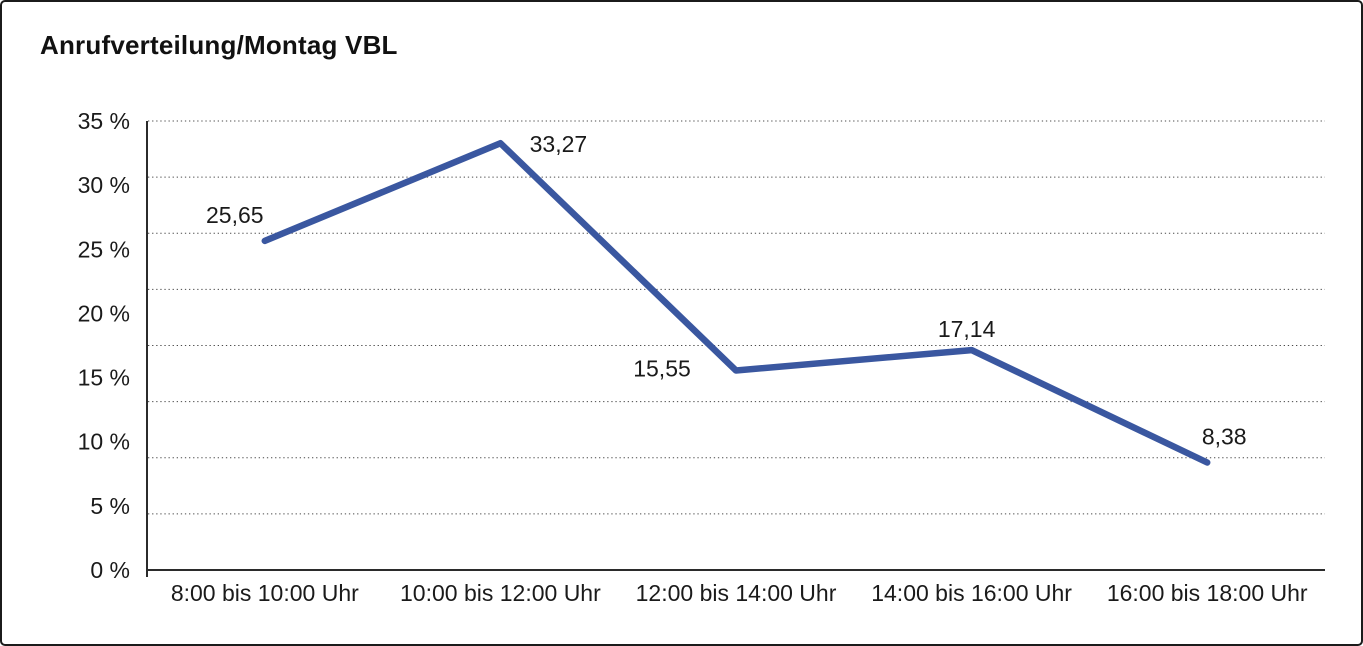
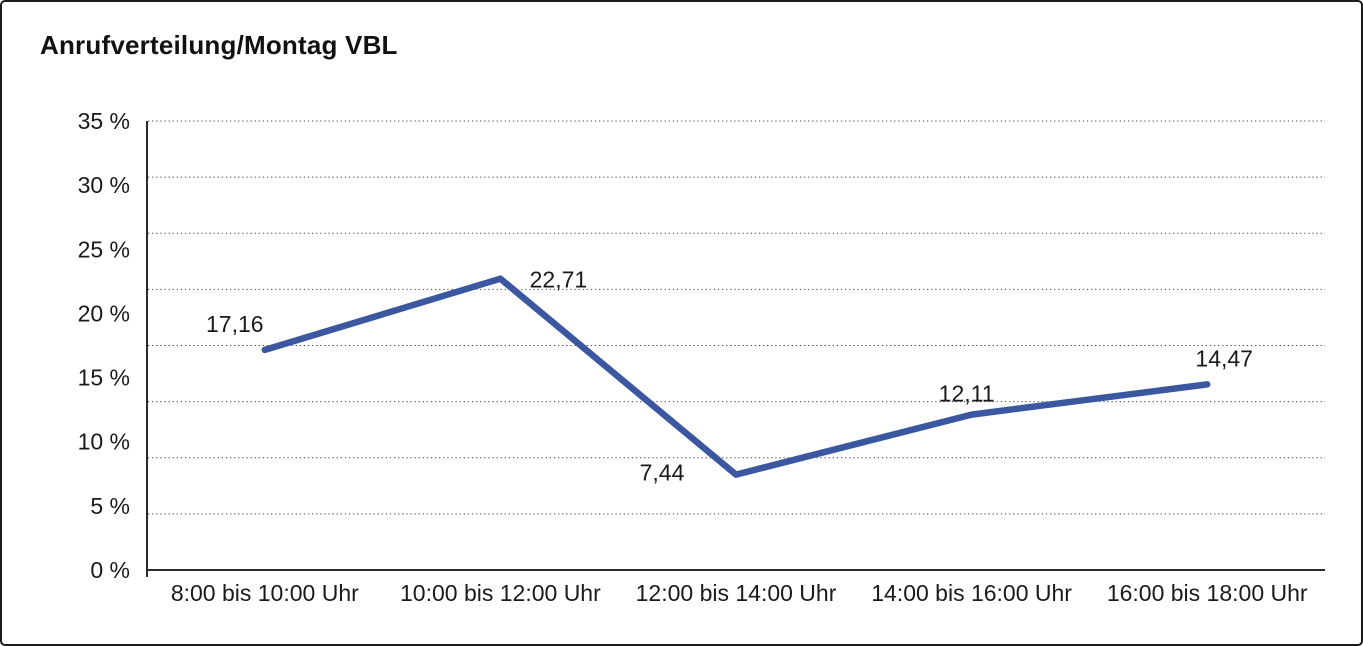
8:00 bis 10:00 Uhr: 25,65 -> 17,16
10:00 bis 12:00 Uhr: 33,27 -> 22,71
12:00 bis 14:00 Uhr: 15,55 -> 7,44
14:00 bis 16:00 Uhr: 17,14 -> 12,11
16:00 bis 18:00 Uhr: 8,38 -> 14,47
